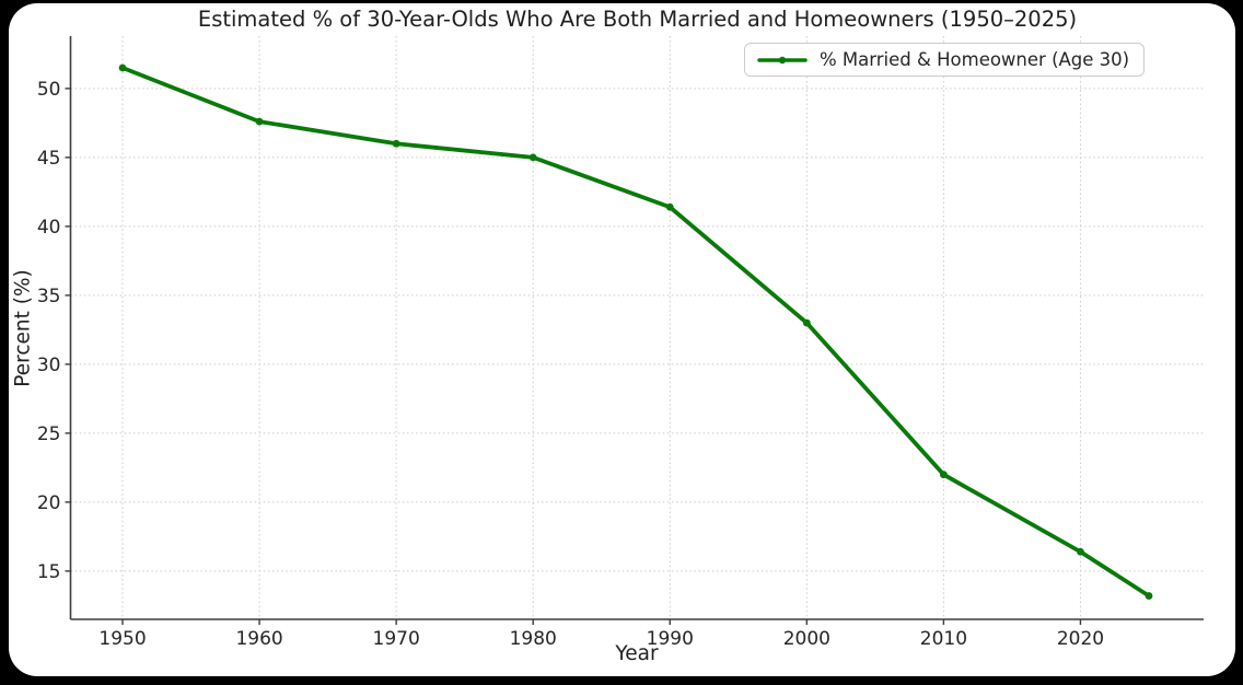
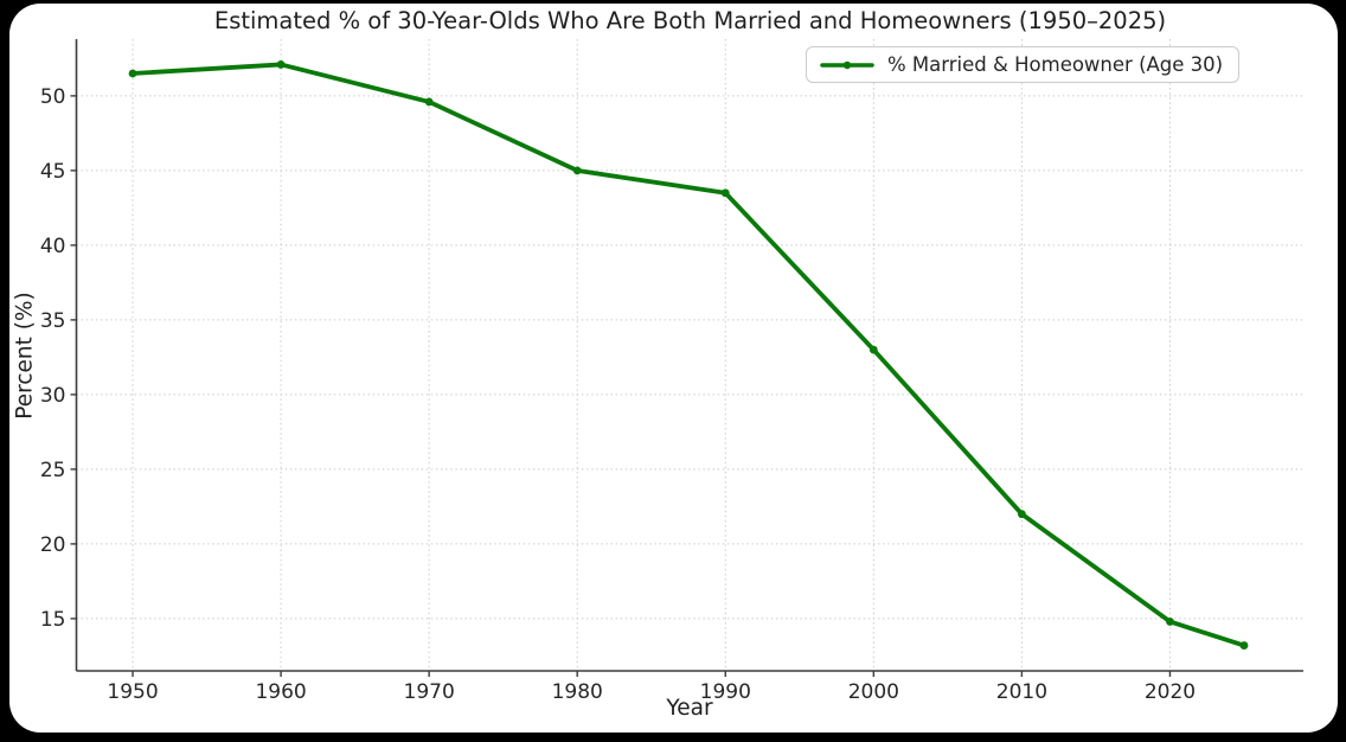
1960: 47.6 -> 52.1
1970: 46.0 -> 49.6
1990: 41.4 -> 43.5
2020: 16.4 -> 14.8
